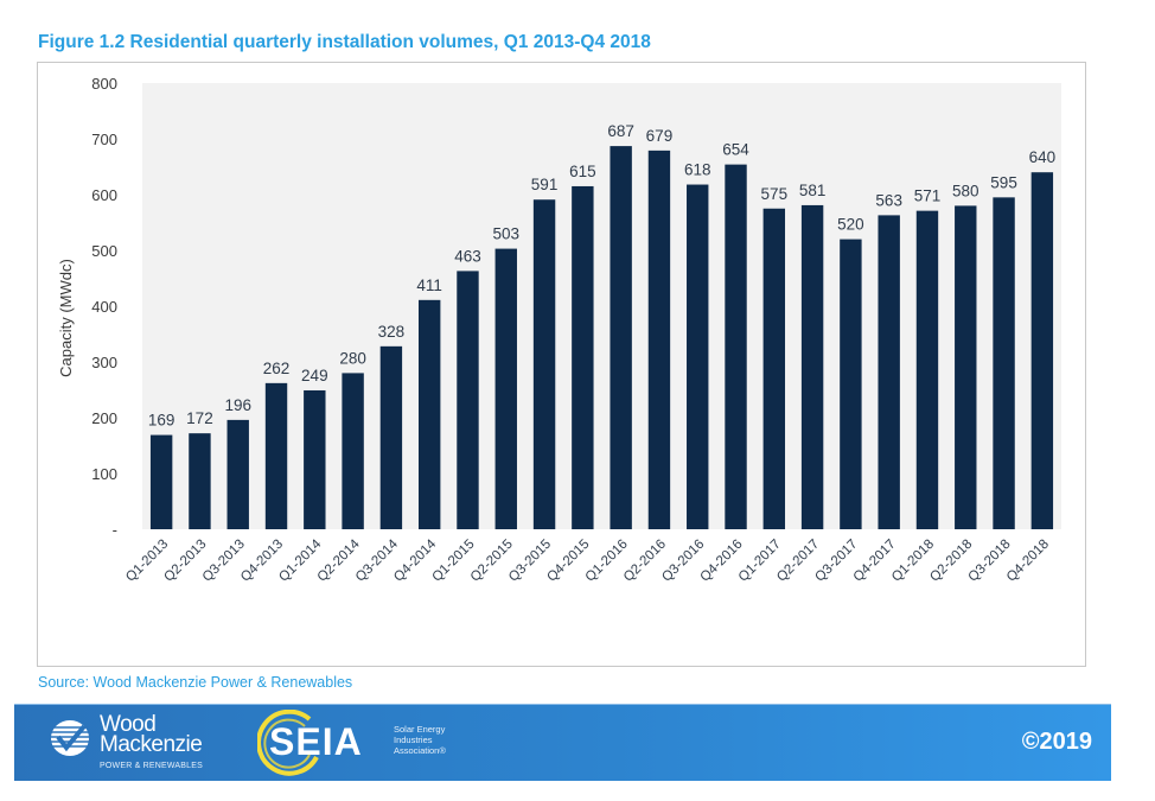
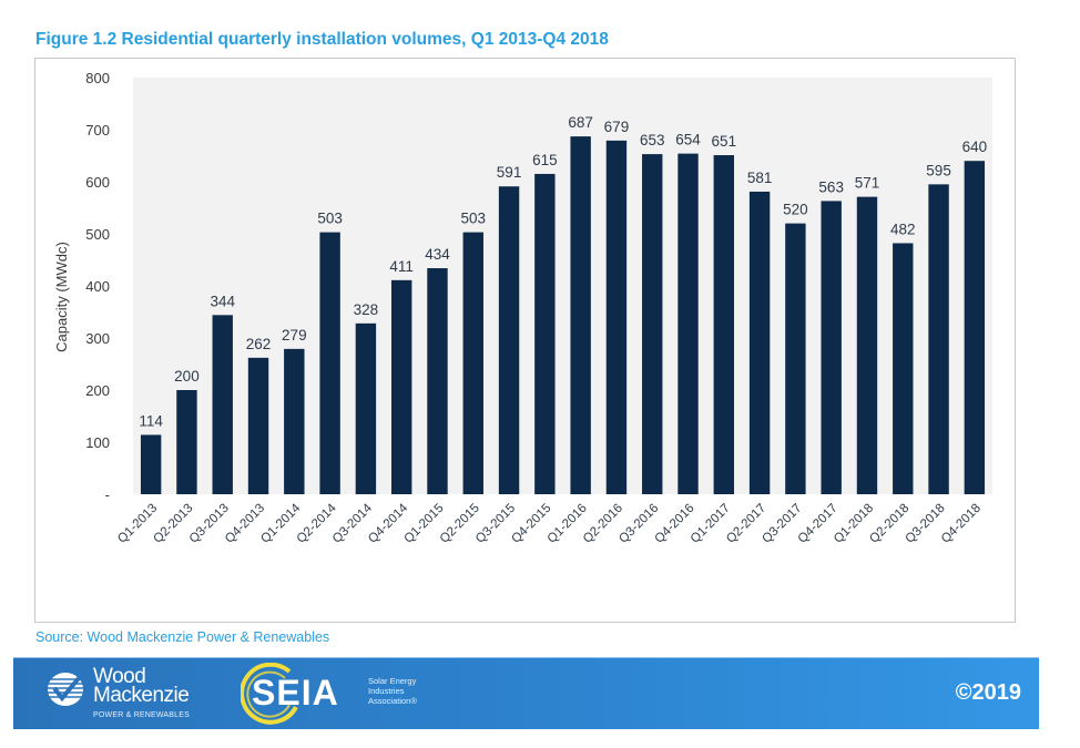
Q1-2013: 169 -> 114
Q2-2013: 172 -> 200
Q3-2013: 196 -> 344
Q1-2014: 249 -> 279
Q2-2014: 280 -> 503
Q1-2015: 463 -> 434
Q3-2016: 618 -> 653
Q1-2017: 575 -> 651
Q2-2018: 580 -> 482
